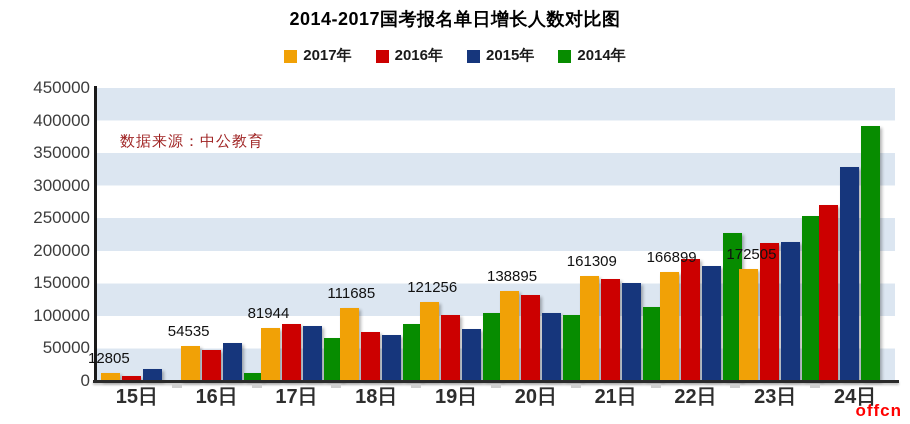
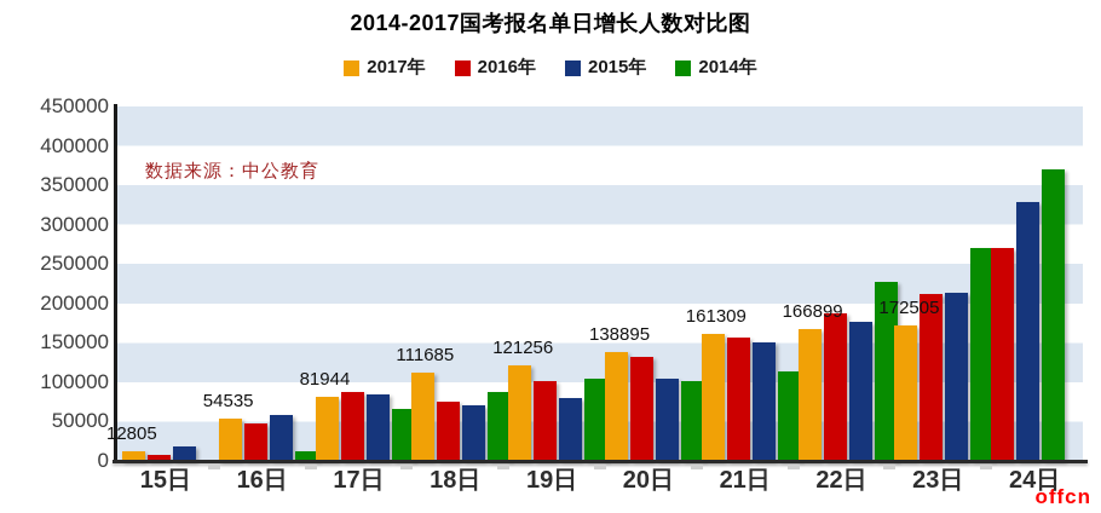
2014年/23日: 250000 -> 270000
2014年/24日: 390000 -> 370000
